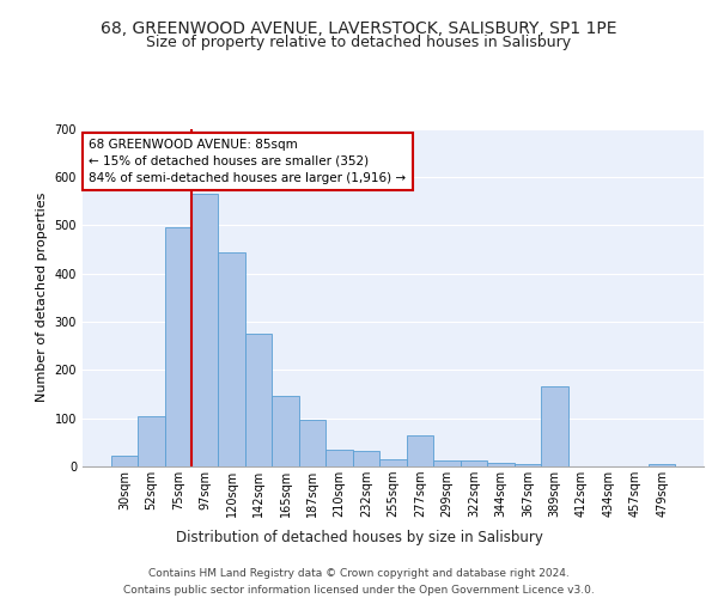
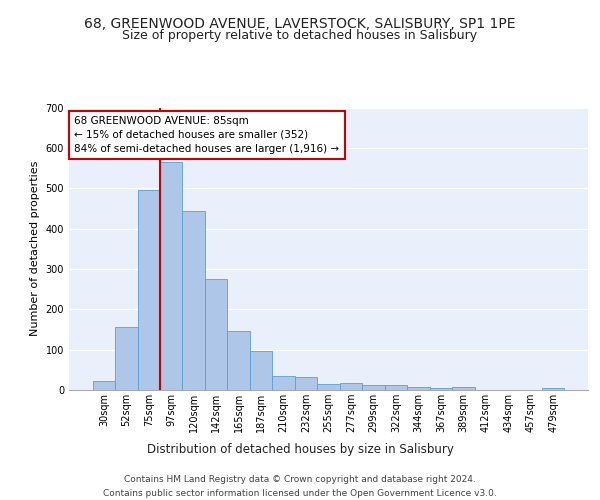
52sqm: 105 -> 155
277sqm: 65 -> 18
389sqm: 165 -> 7
